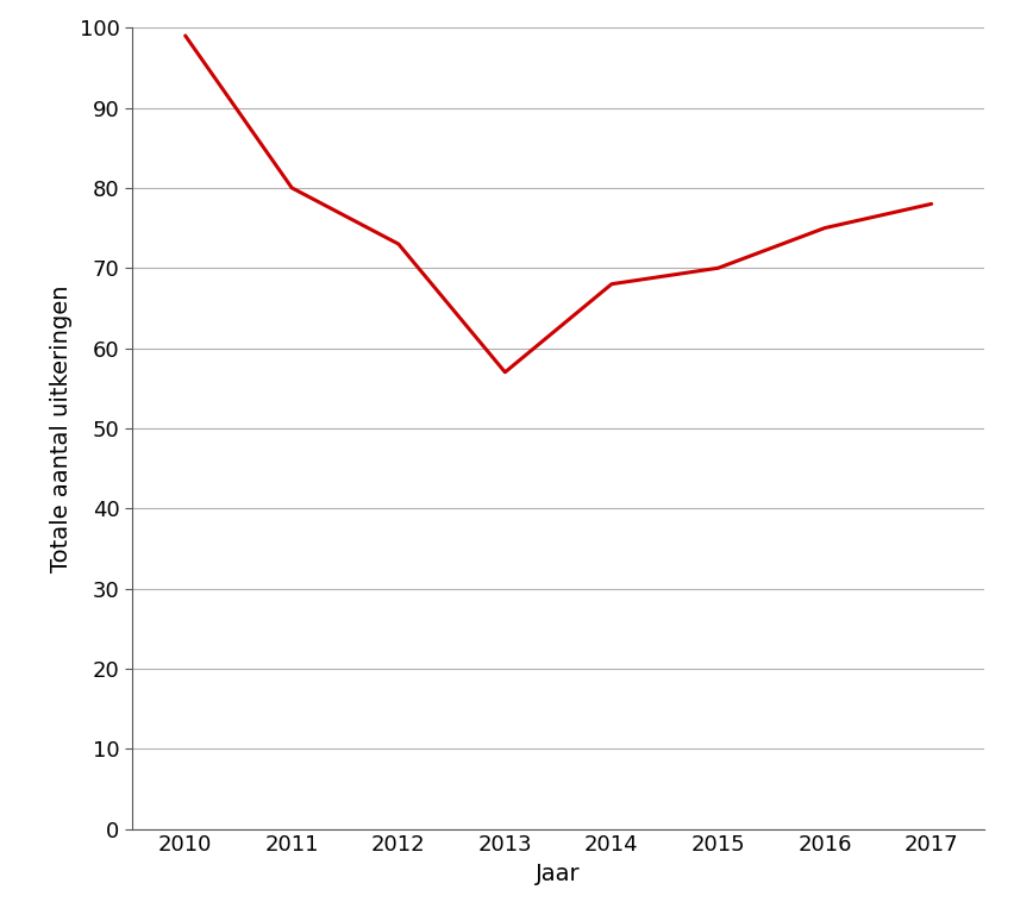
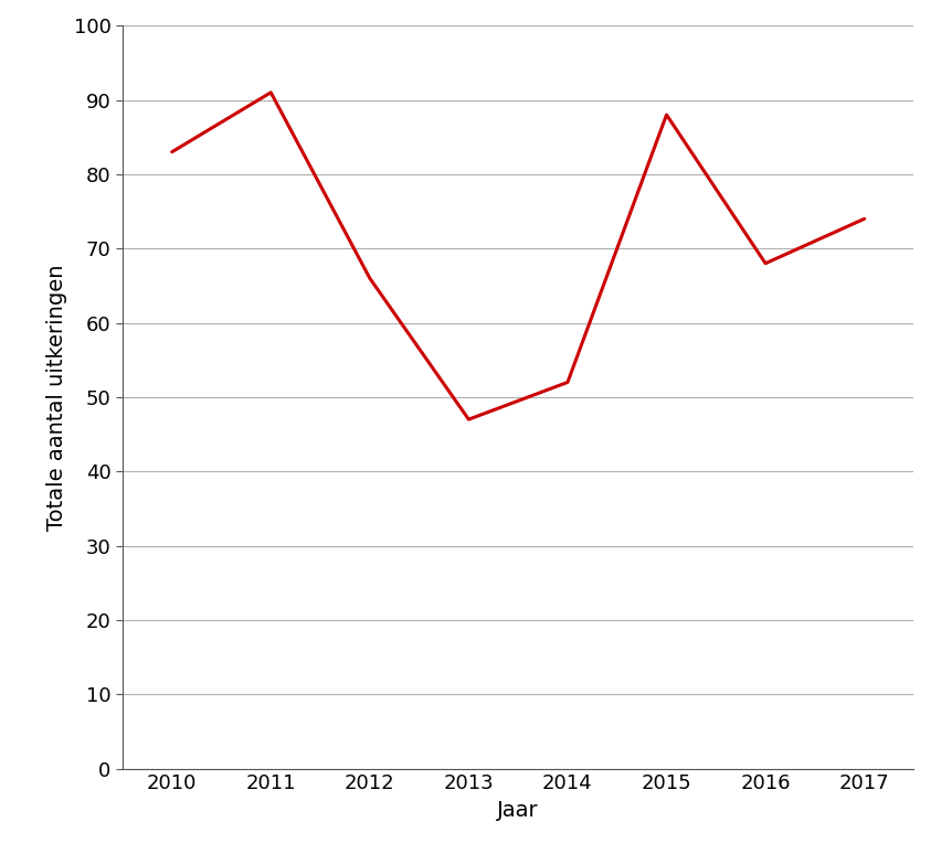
2010: 99 -> 83
2011: 80 -> 91
2012: 73 -> 66
2013: 57 -> 47
2014: 68 -> 52
2015: 70 -> 88
2016: 75 -> 68
2017: 78 -> 74
